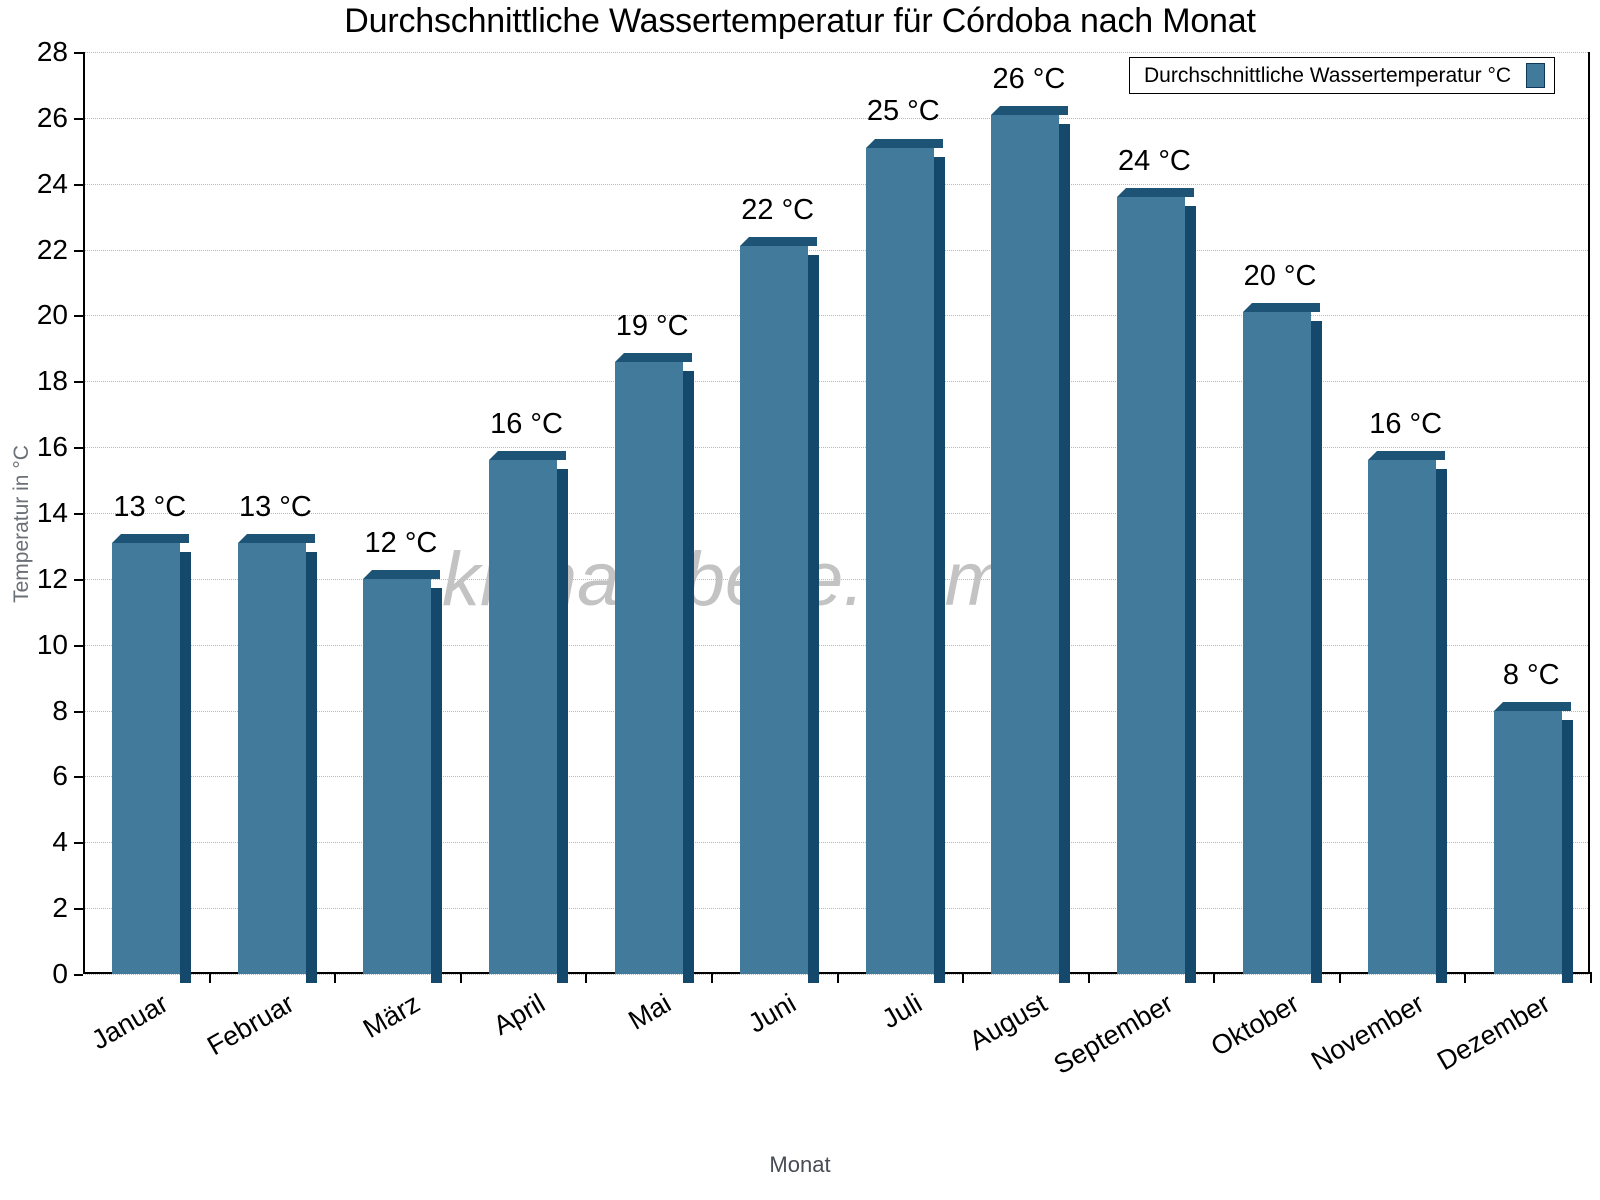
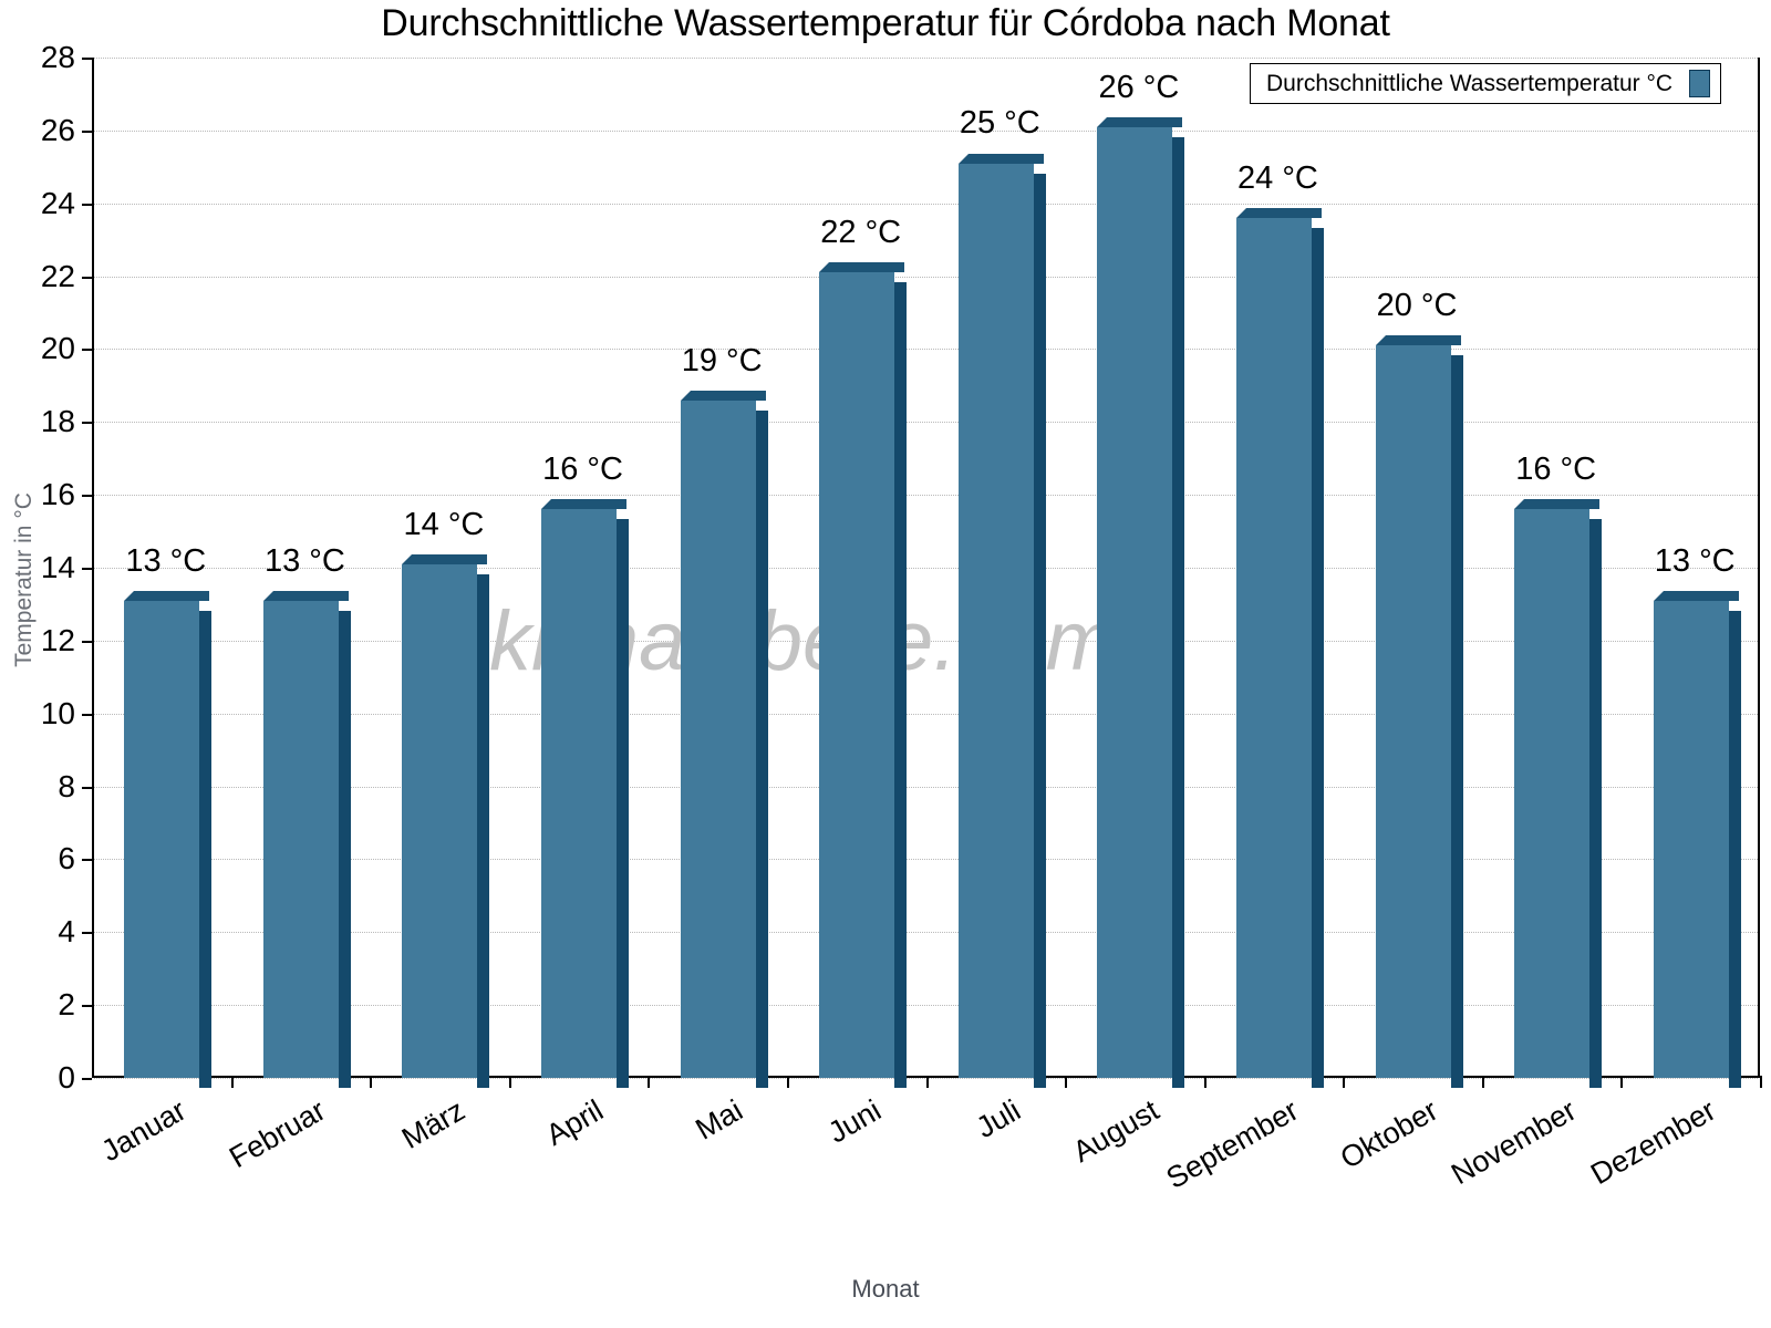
März: 12 -> 14
Dezember: 8 -> 13
